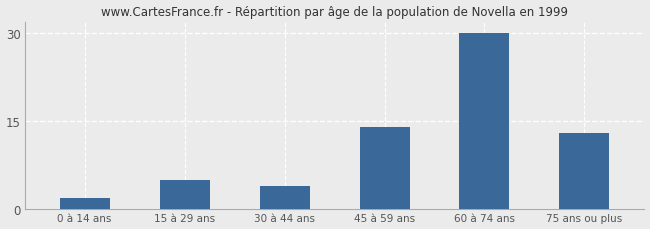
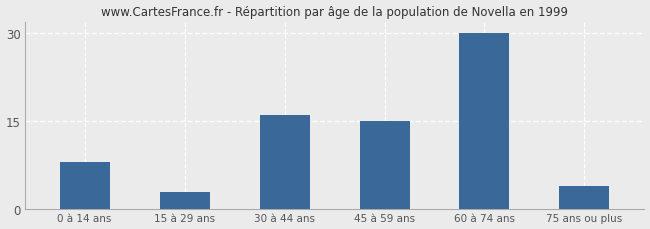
0 à 14 ans: 2 -> 8
15 à 29 ans: 5 -> 3
30 à 44 ans: 4 -> 16
45 à 59 ans: 14 -> 15
75 ans ou plus: 13 -> 4
